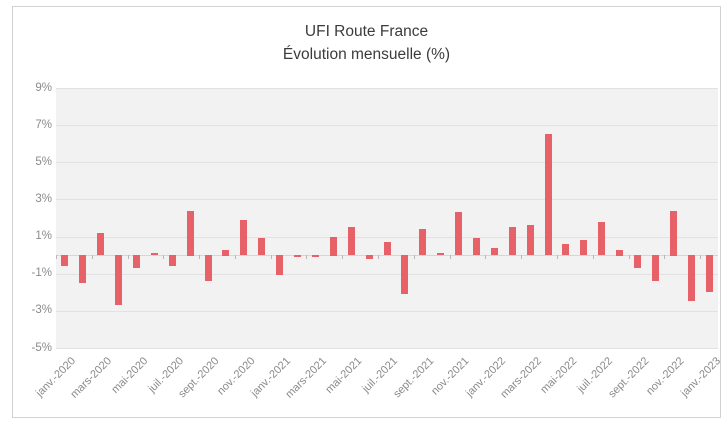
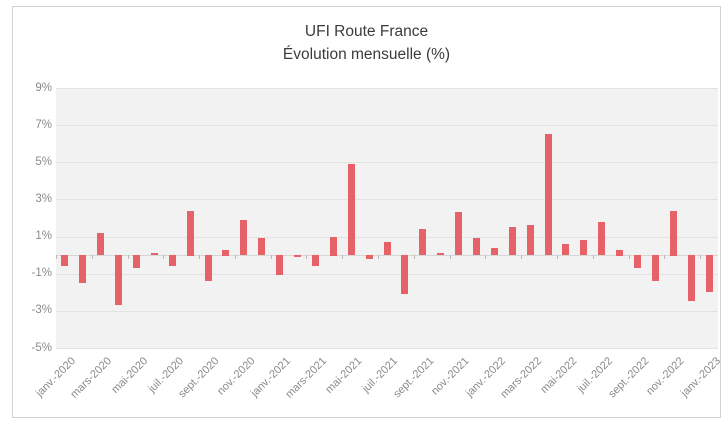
mars-2021: -0.1% -> -0.6%
mai-2021: 1.5% -> 4.9%
